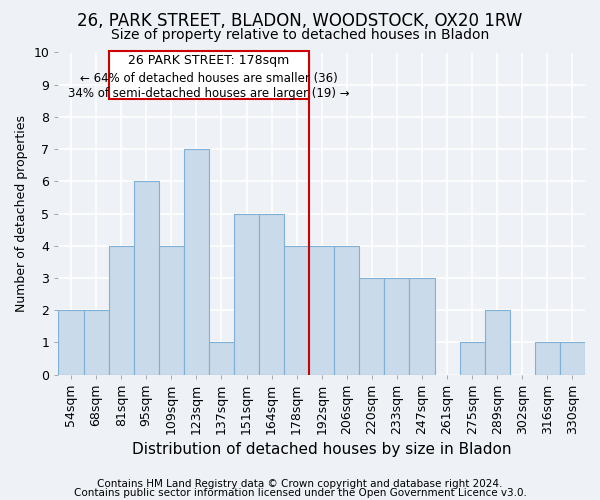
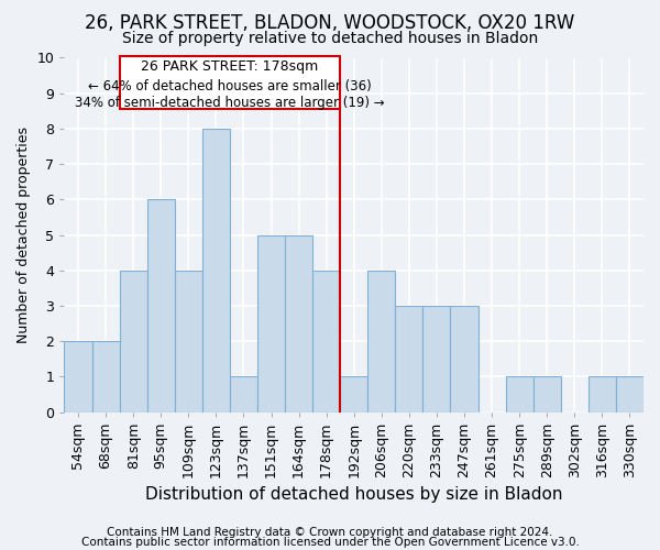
123sqm: 7 -> 8
192sqm: 4 -> 1
289sqm: 2 -> 1
